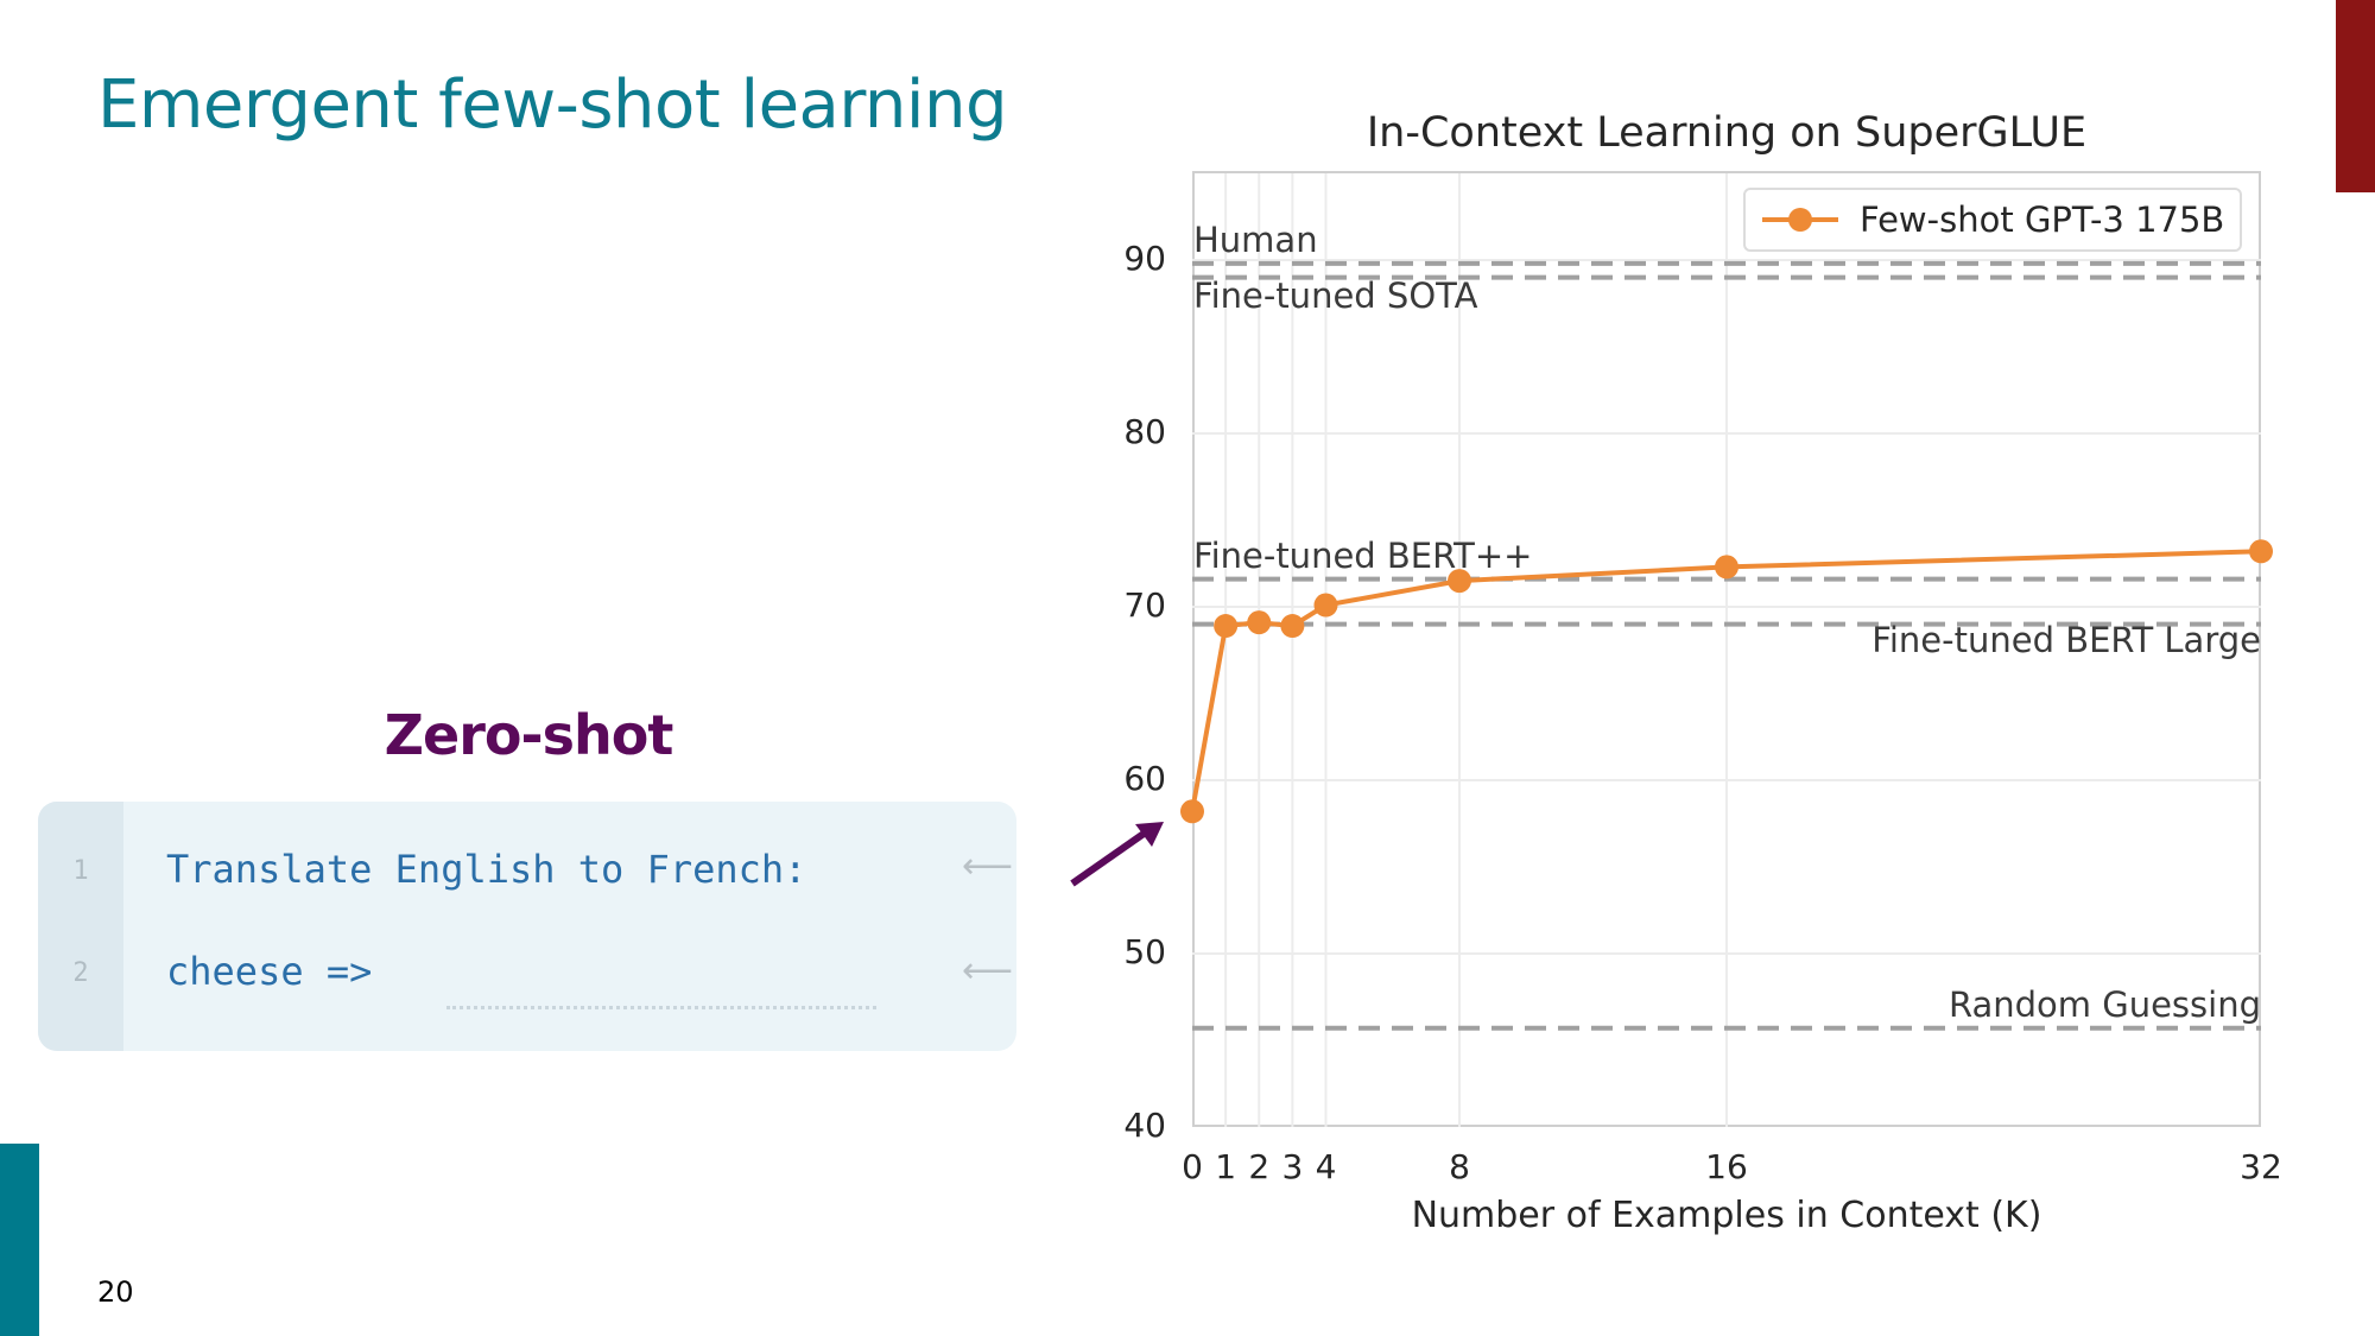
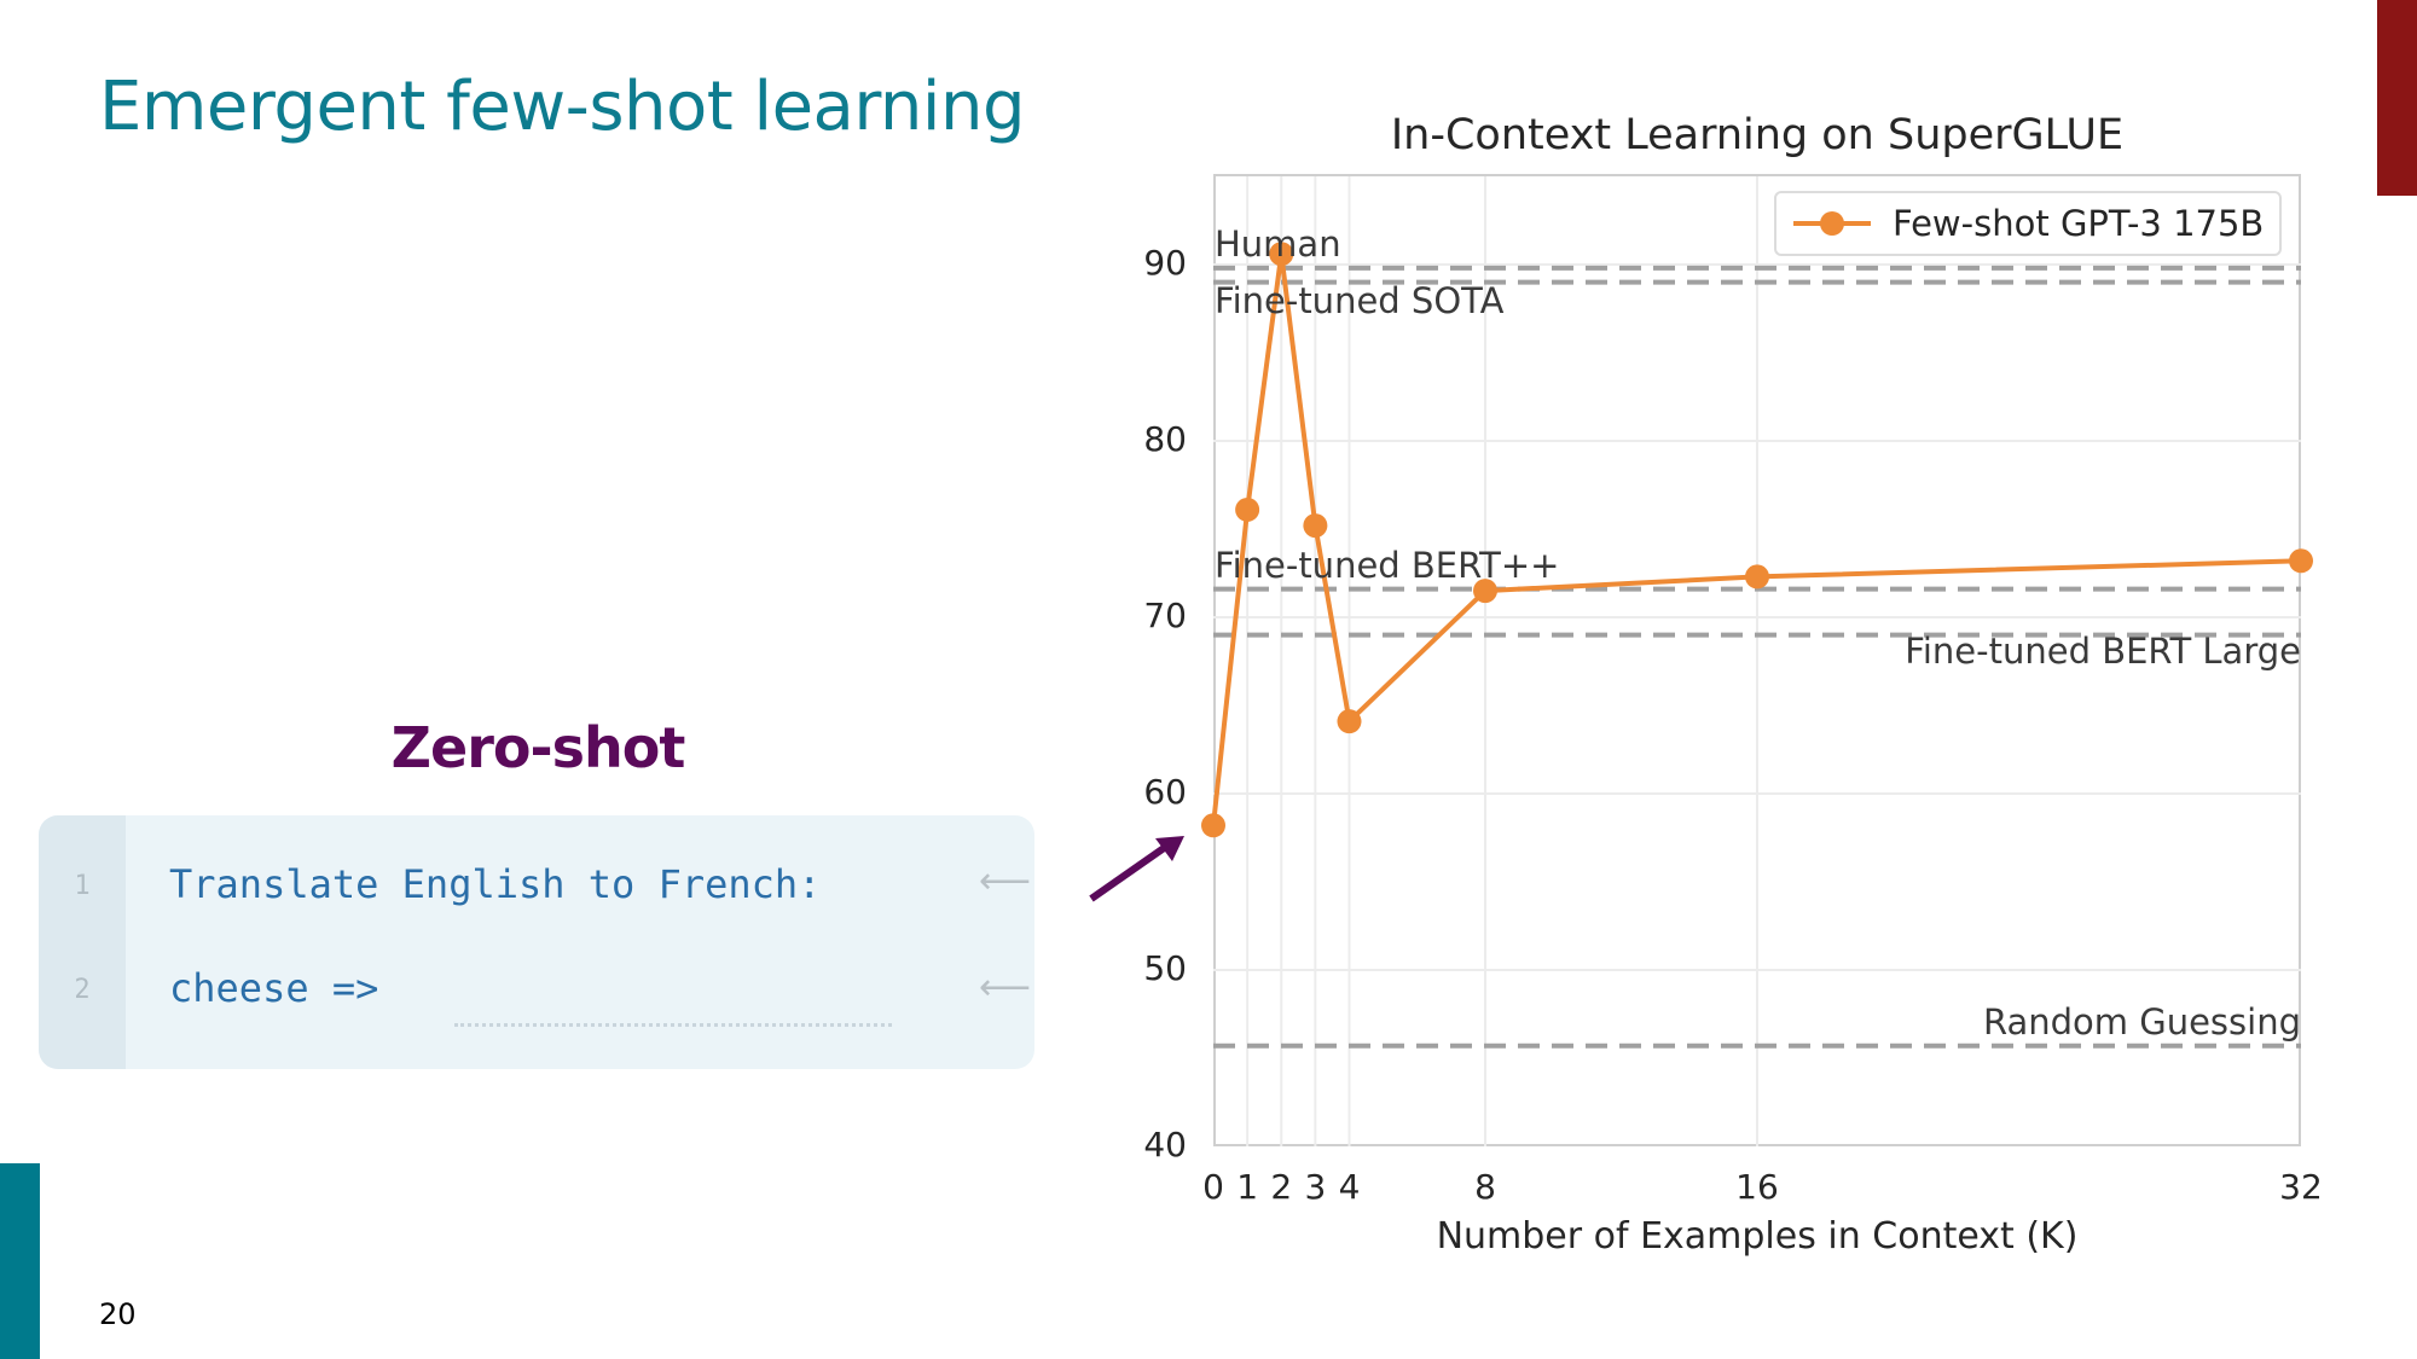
1: 68.9 -> 76.1
2: 69.1 -> 90.6
3: 68.9 -> 75.2
4: 70.1 -> 64.1
